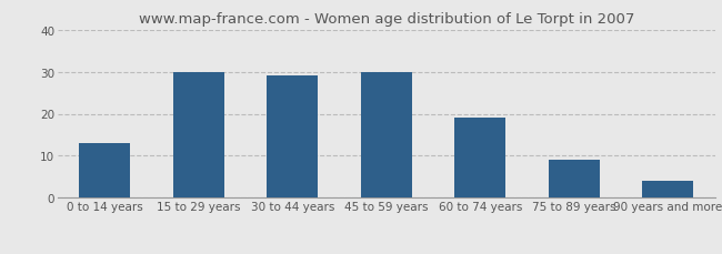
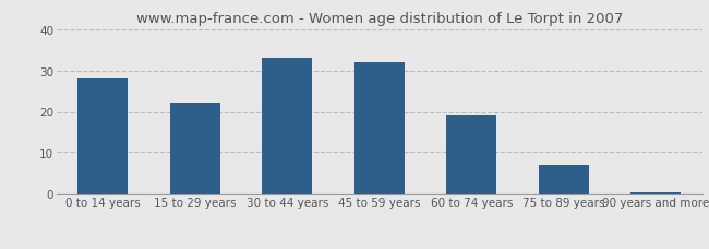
0 to 14 years: 13.0 -> 28.0
15 to 29 years: 30.0 -> 22.0
30 to 44 years: 29.0 -> 33.0
45 to 59 years: 30.0 -> 32.0
75 to 89 years: 9.0 -> 7.0
90 years and more: 4.0 -> 0.5
